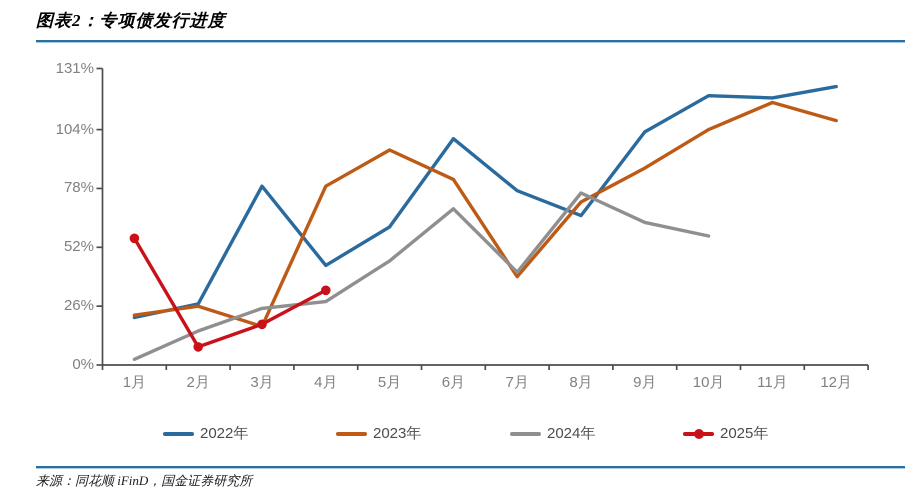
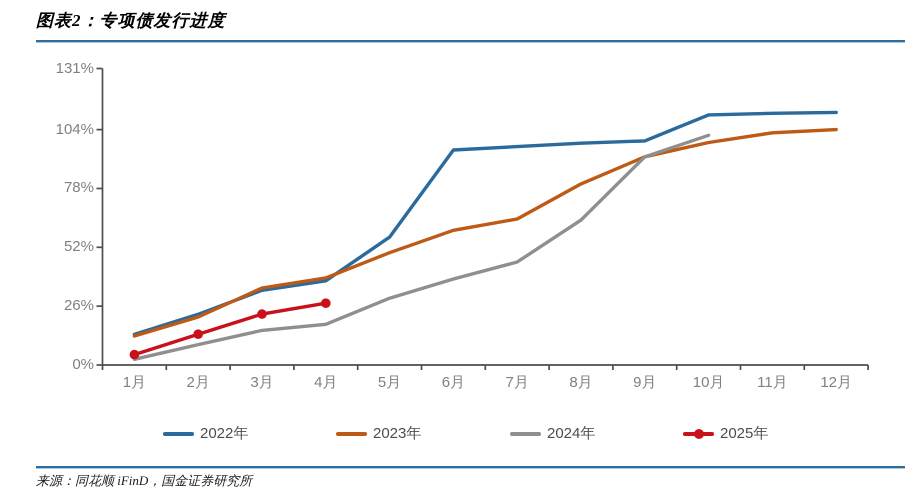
2022年/1月: 21% -> 14%
2023年/1月: 22% -> 13%
2025年/1月: 56% -> 5%
2022年/2月: 27% -> 22%
2023年/2月: 26% -> 21%
2024年/2月: 15% -> 9%
2025年/2月: 8% -> 14%
2022年/3月: 79% -> 33%
2023年/3月: 17% -> 34%
2024年/3月: 25% -> 15%
2025年/3月: 18% -> 22%
2022年/4月: 44% -> 37%
2023年/4月: 79% -> 38%
2024年/4月: 28% -> 18%
2025年/4月: 33% -> 27%
2022年/5月: 61% -> 56%
2023年/5月: 95% -> 50%
2024年/5月: 46% -> 30%
2022年/6月: 100% -> 95%
2023年/6月: 82% -> 60%
2024年/6月: 69% -> 38%
2022年/7月: 77% -> 96%
2023年/7月: 39% -> 64%
2024年/7月: 41% -> 46%
2022年/8月: 66% -> 98%
2023年/8月: 72% -> 80%
2024年/8月: 76% -> 64%
2022年/9月: 103% -> 99%
2023年/9月: 87% -> 92%
2024年/9月: 63% -> 92%
2022年/10月: 119% -> 110%
2023年/10月: 104% -> 98%
2024年/10月: 57% -> 102%
2022年/11月: 118% -> 111%
2023年/11月: 116% -> 103%
2022年/12月: 123% -> 112%
2023年/12月: 108% -> 104%
